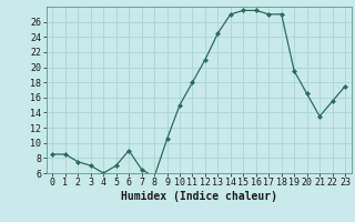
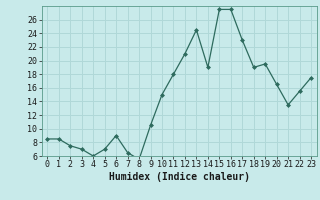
14: 27.0 -> 19.0
17: 27.0 -> 23.0
18: 27.0 -> 19.0
